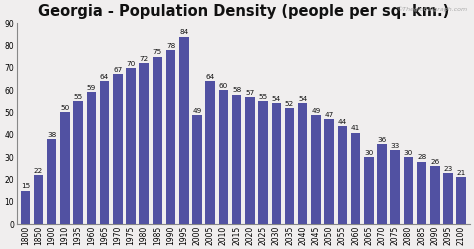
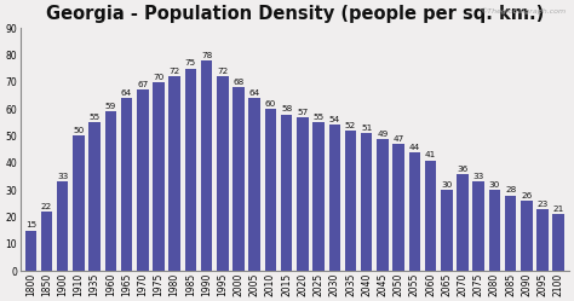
1900: 38 -> 33
1995: 84 -> 72
2000: 49 -> 68
2040: 54 -> 51
